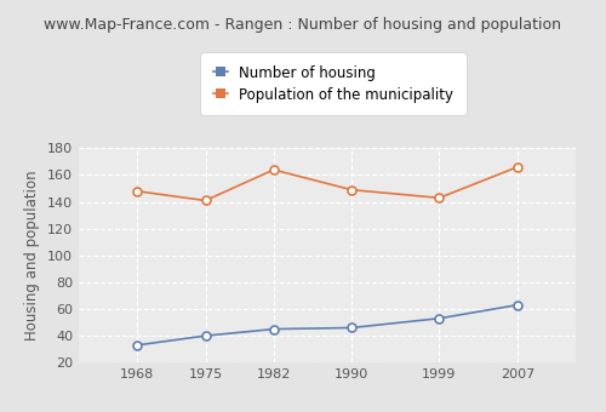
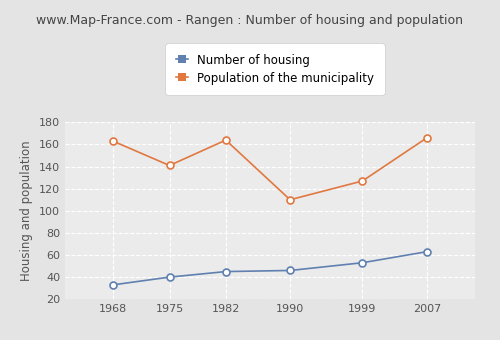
Population of the municipality/1968: 148 -> 163
Population of the municipality/1990: 149 -> 110
Population of the municipality/1999: 143 -> 127
